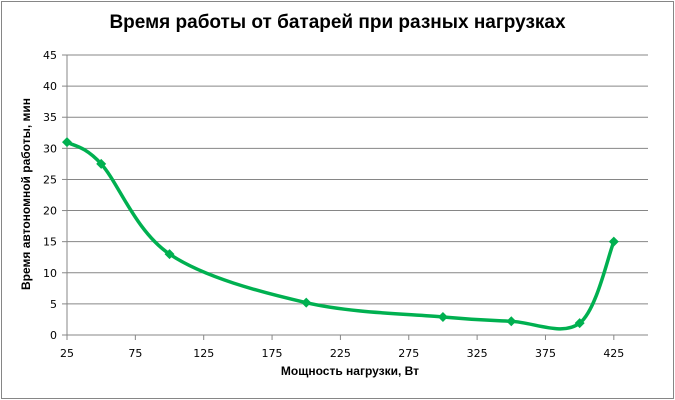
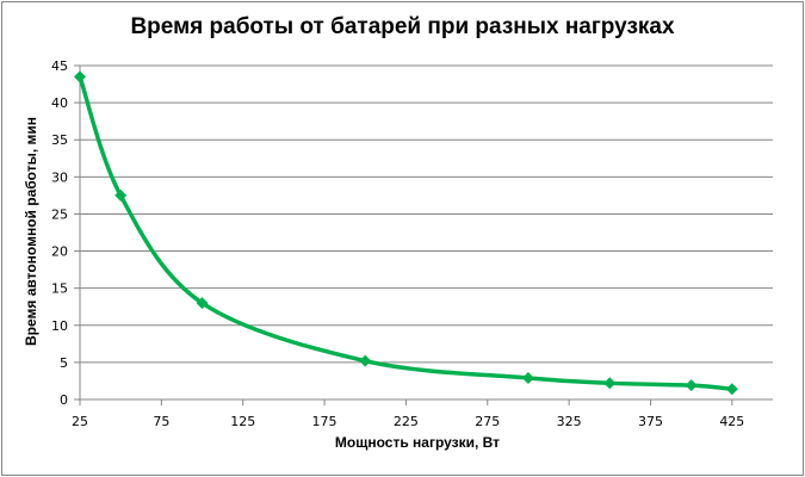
25: 31 -> 44
425: 15 -> 1
